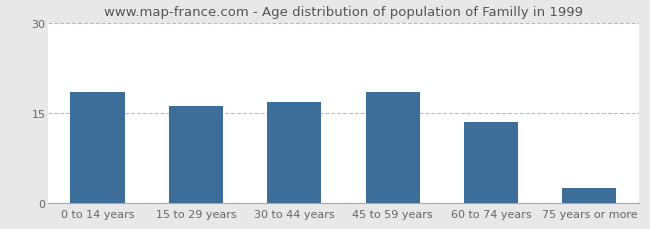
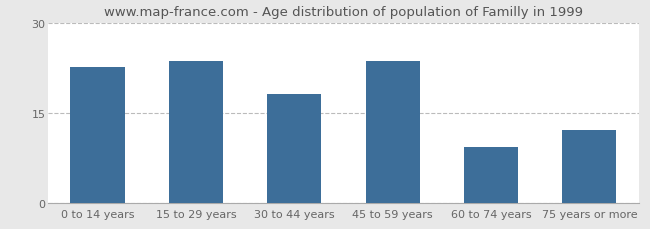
0 to 14 years: 18.5 -> 22.6
15 to 29 years: 16.2 -> 23.6
30 to 44 years: 16.8 -> 18.2
45 to 59 years: 18.5 -> 23.6
60 to 74 years: 13.5 -> 9.4
75 years or more: 2.5 -> 12.2
